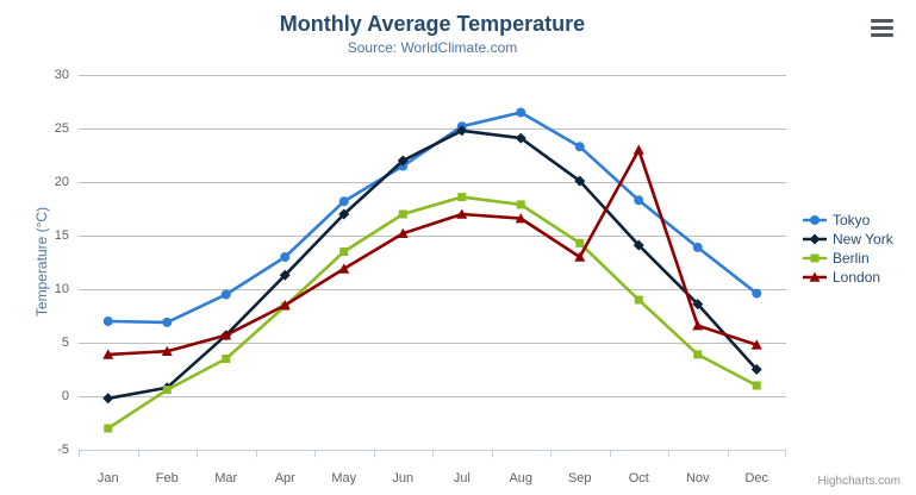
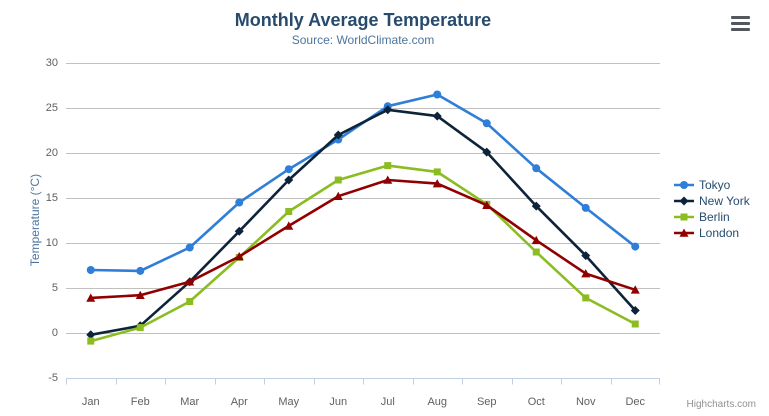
Berlin/Jan: -3 -> -1
Tokyo/Apr: 13 -> 14
London/Sep: 13 -> 14
London/Oct: 23 -> 10
